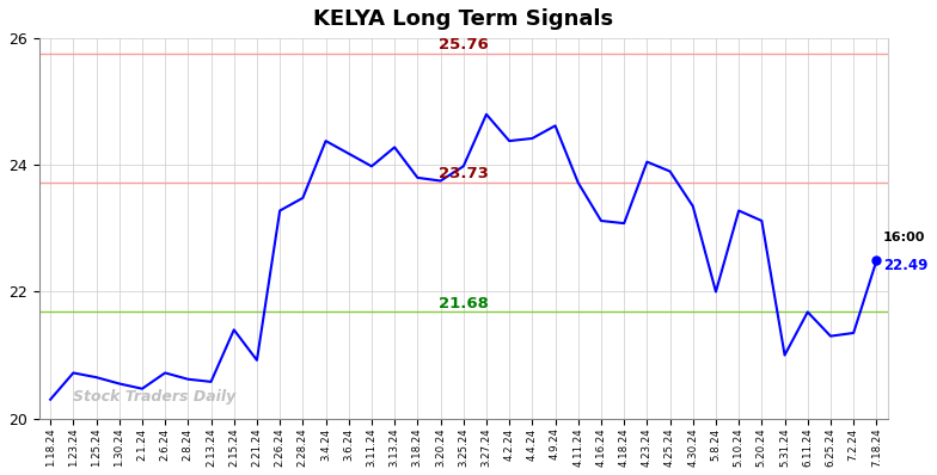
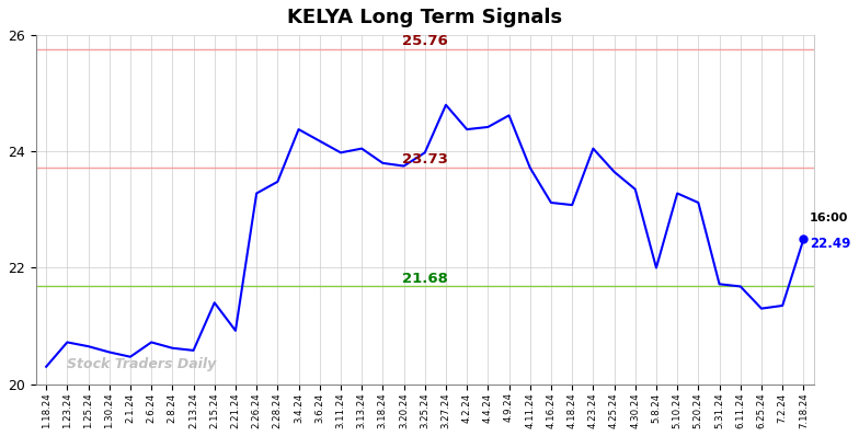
3.13.24: 24.28 -> 24.05
4.25.24: 23.90 -> 23.65
5.31.24: 21.00 -> 21.72
